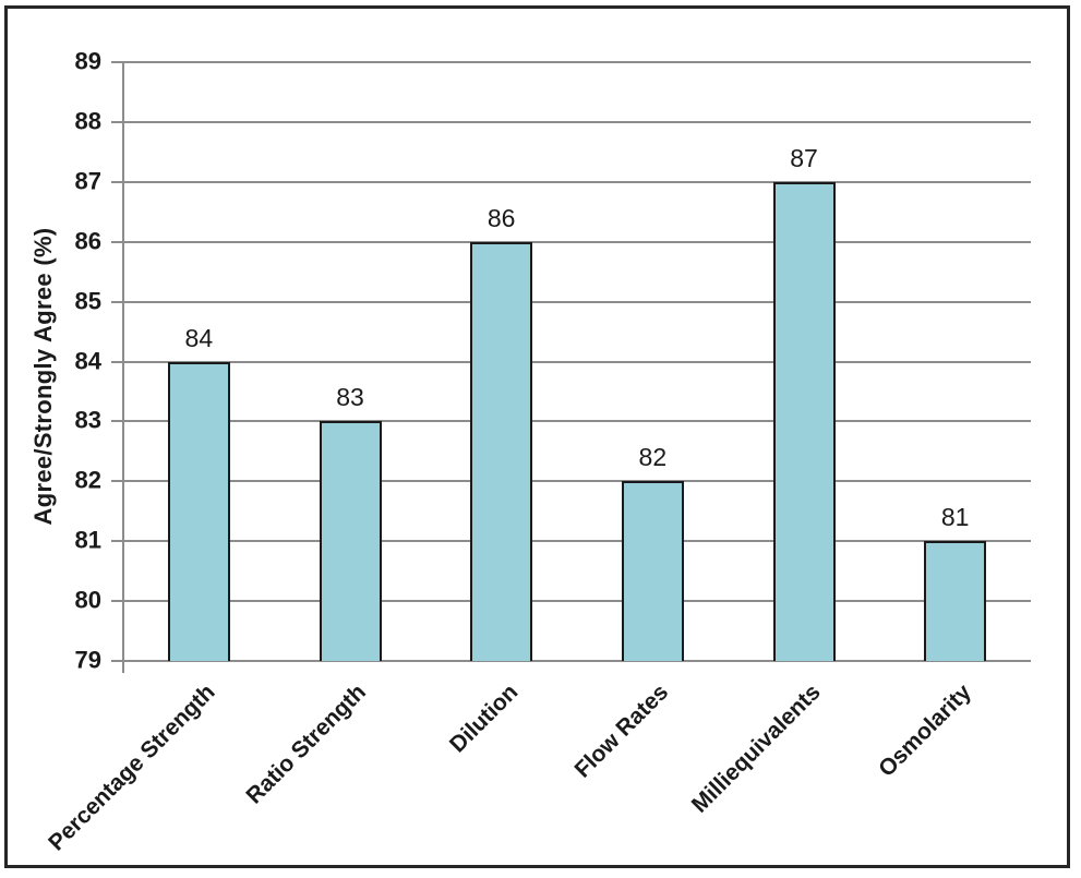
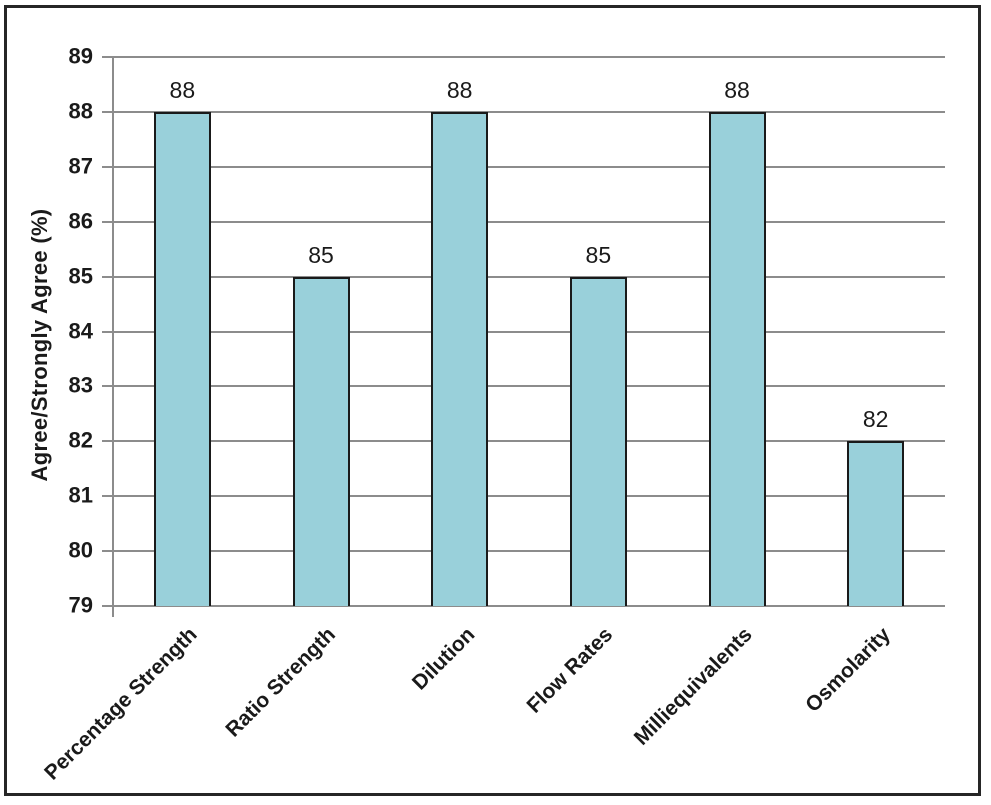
Percentage Strength: 84 -> 88
Ratio Strength: 83 -> 85
Dilution: 86 -> 88
Flow Rates: 82 -> 85
Milliequivalents: 87 -> 88
Osmolarity: 81 -> 82
